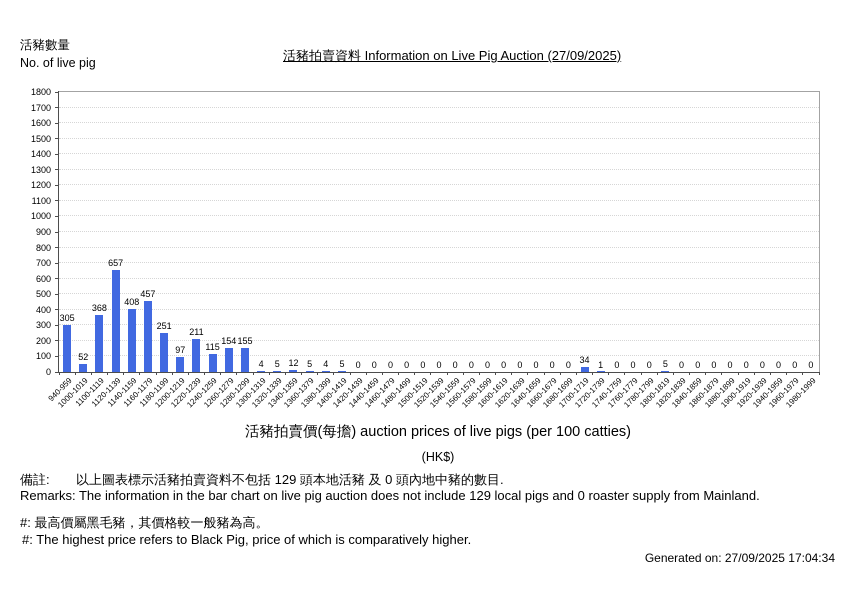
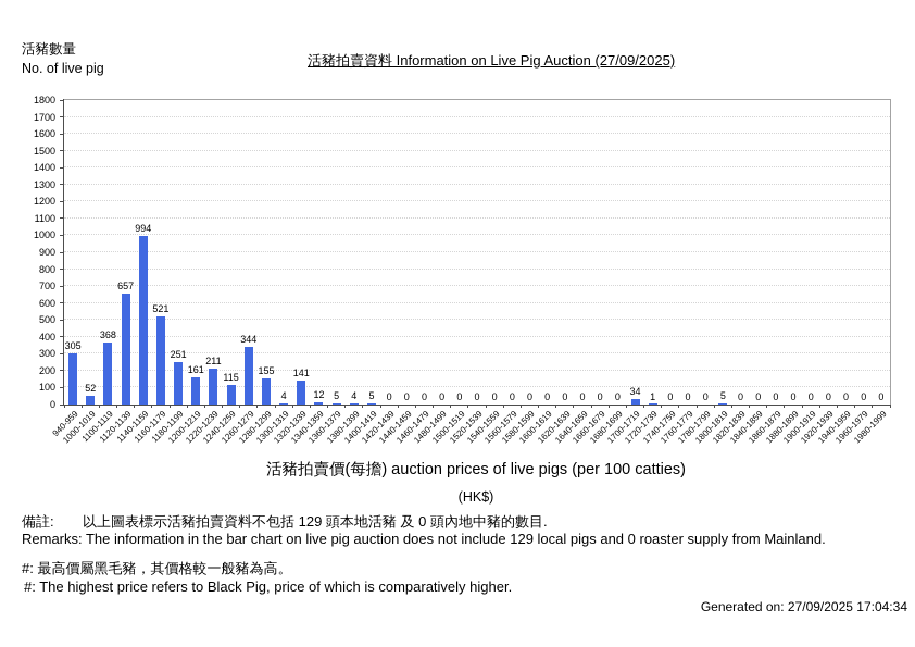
1140-1159: 408 -> 994
1160-1179: 457 -> 521
1200-1219: 97 -> 161
1260-1279: 154 -> 344
1320-1339: 5 -> 141
